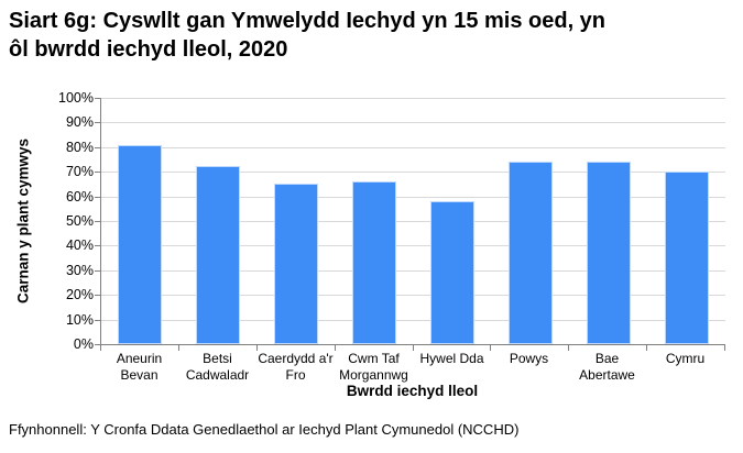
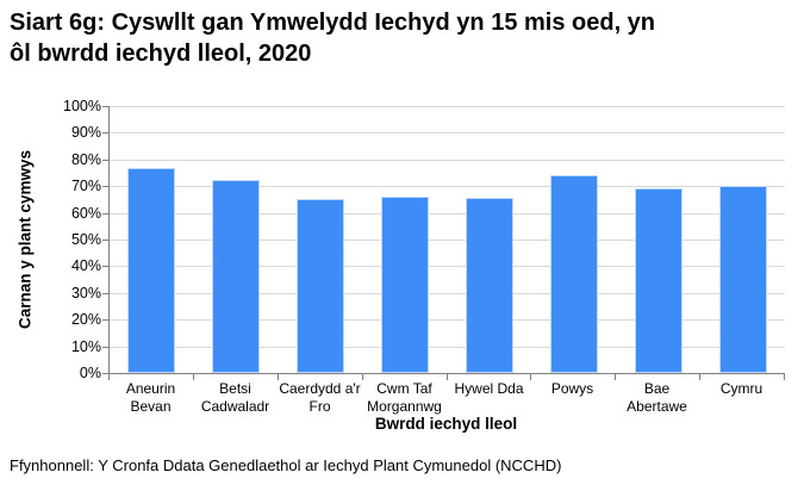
Aneurin Bevan: 81% -> 77%
Hywel Dda: 58% -> 66%
Bae Abertawe: 74% -> 69%
